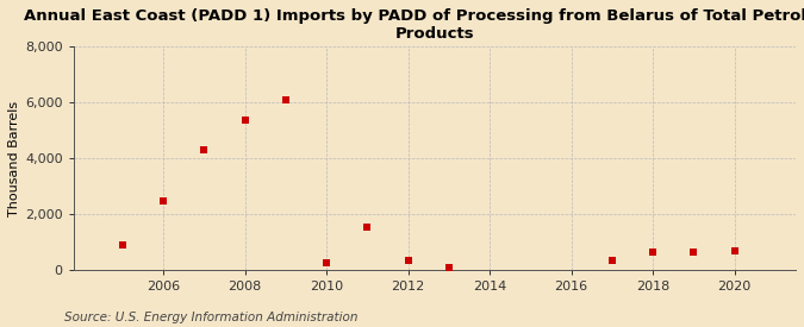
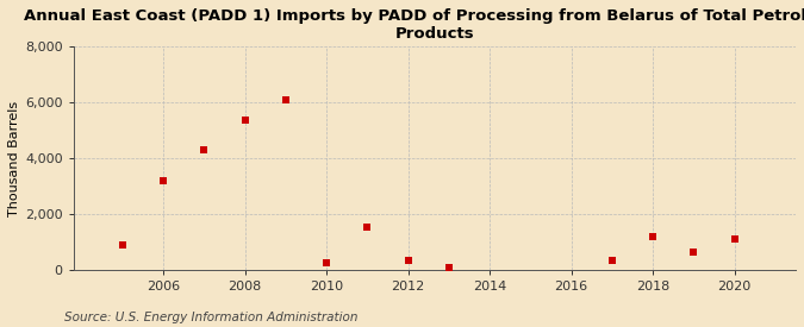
2006: 2,450 -> 3,200
2018: 620 -> 1,200
2020: 700 -> 1,100
